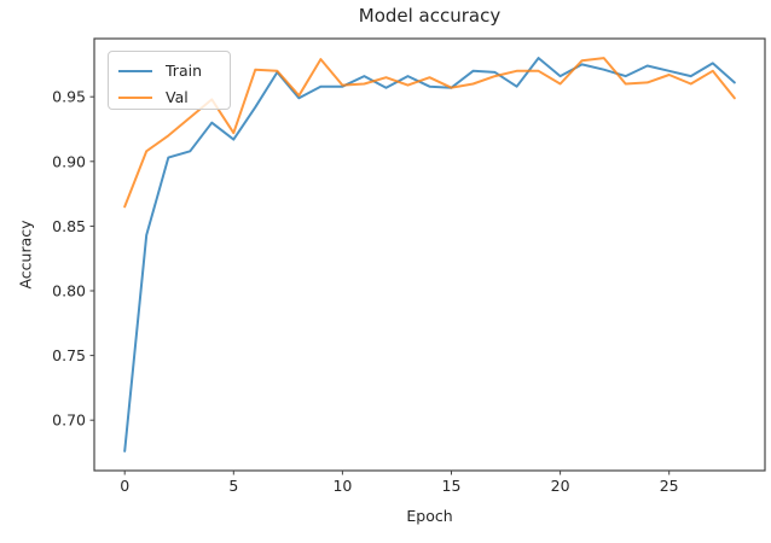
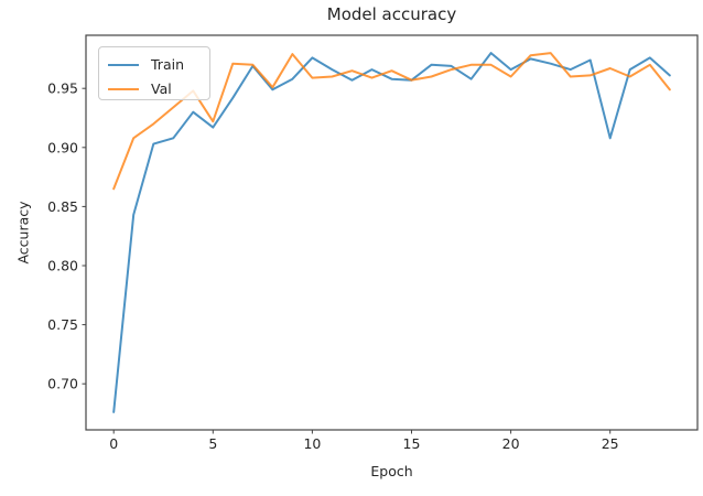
Train/10: 0.958 -> 0.976
Train/25: 0.970 -> 0.908
